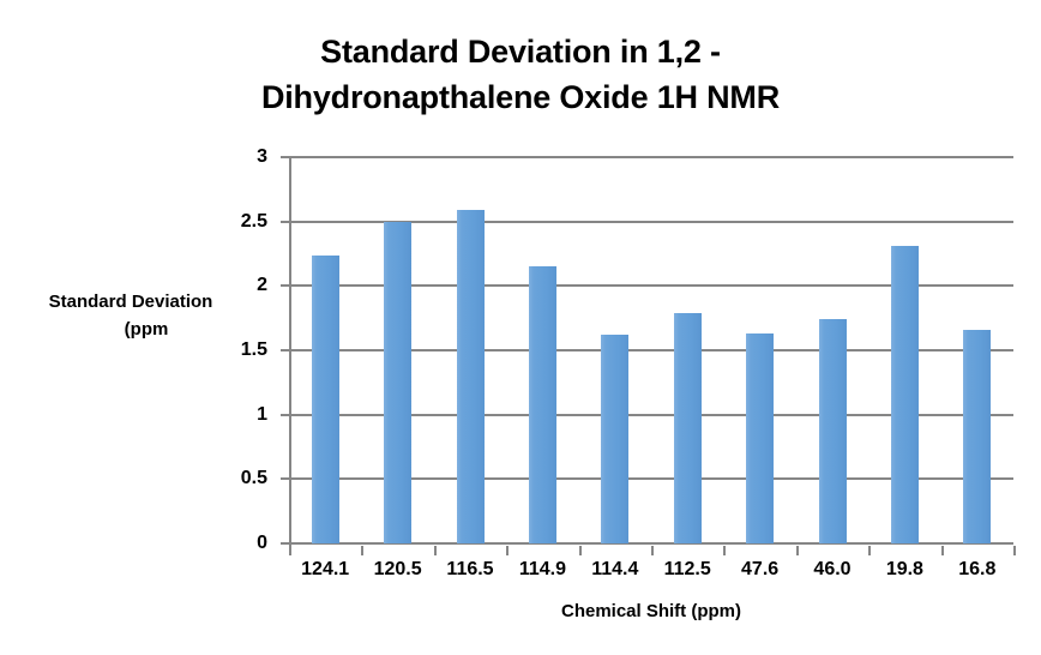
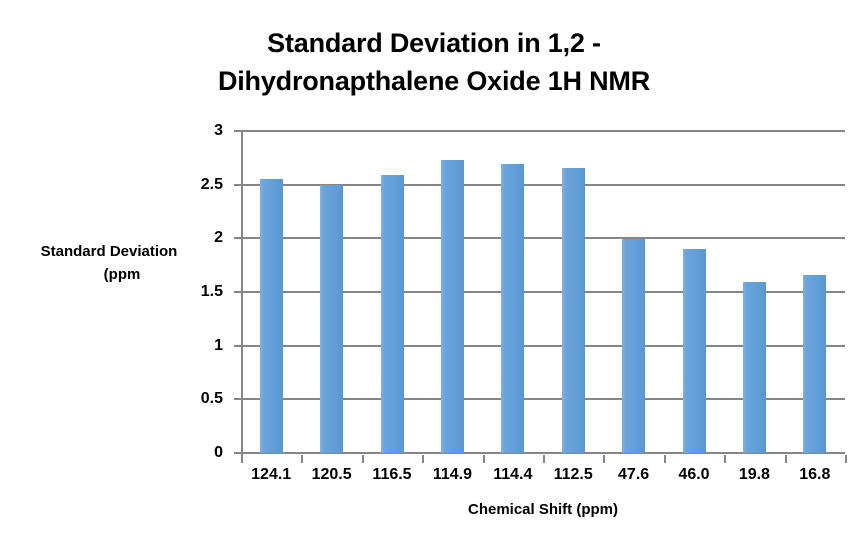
124.1: 2.24 -> 2.55
114.9: 2.15 -> 2.73
114.4: 1.62 -> 2.69
112.5: 1.79 -> 2.66
47.6: 1.63 -> 1.99
46.0: 1.74 -> 1.90
19.8: 2.31 -> 1.59
